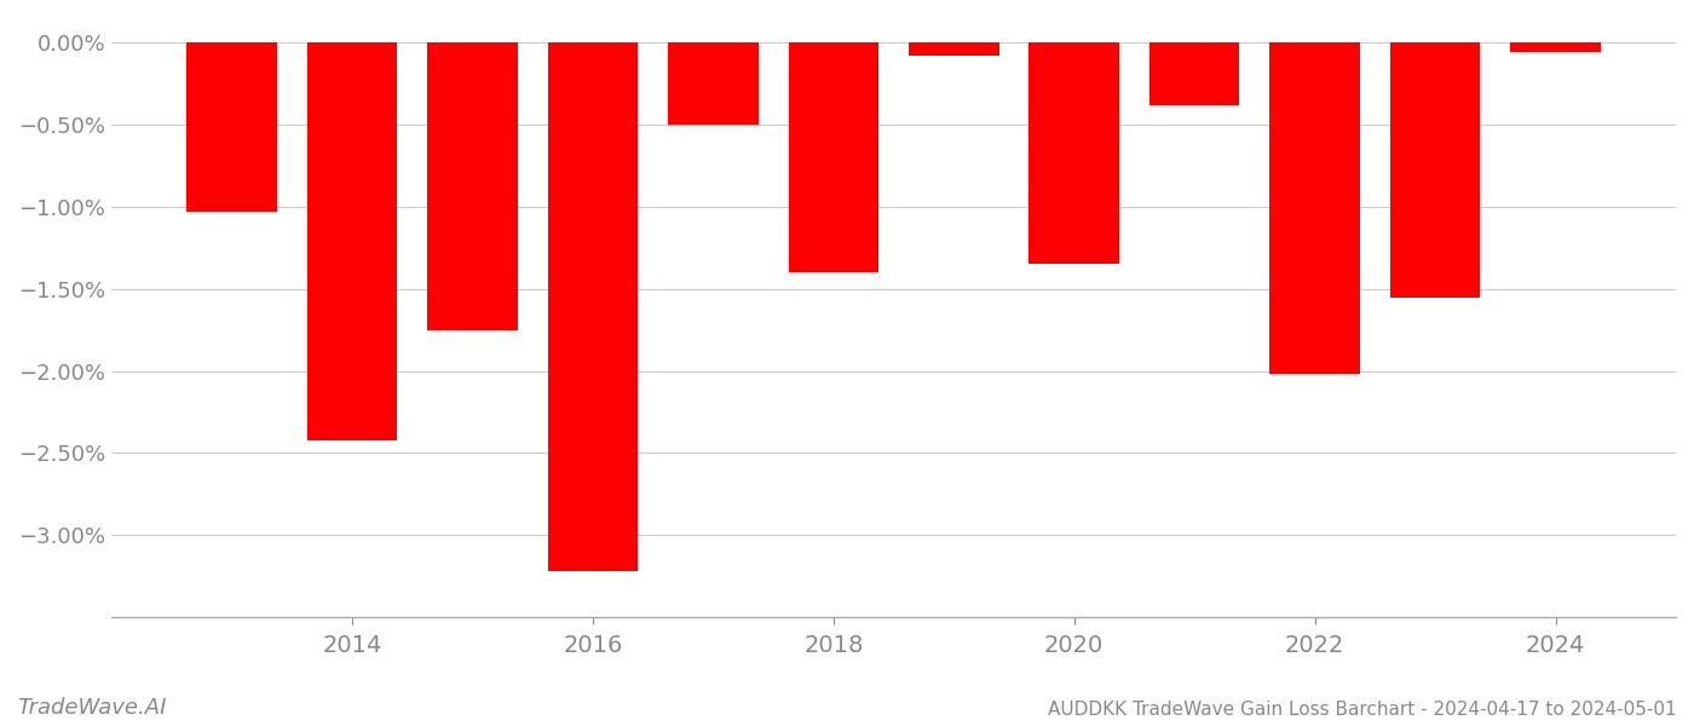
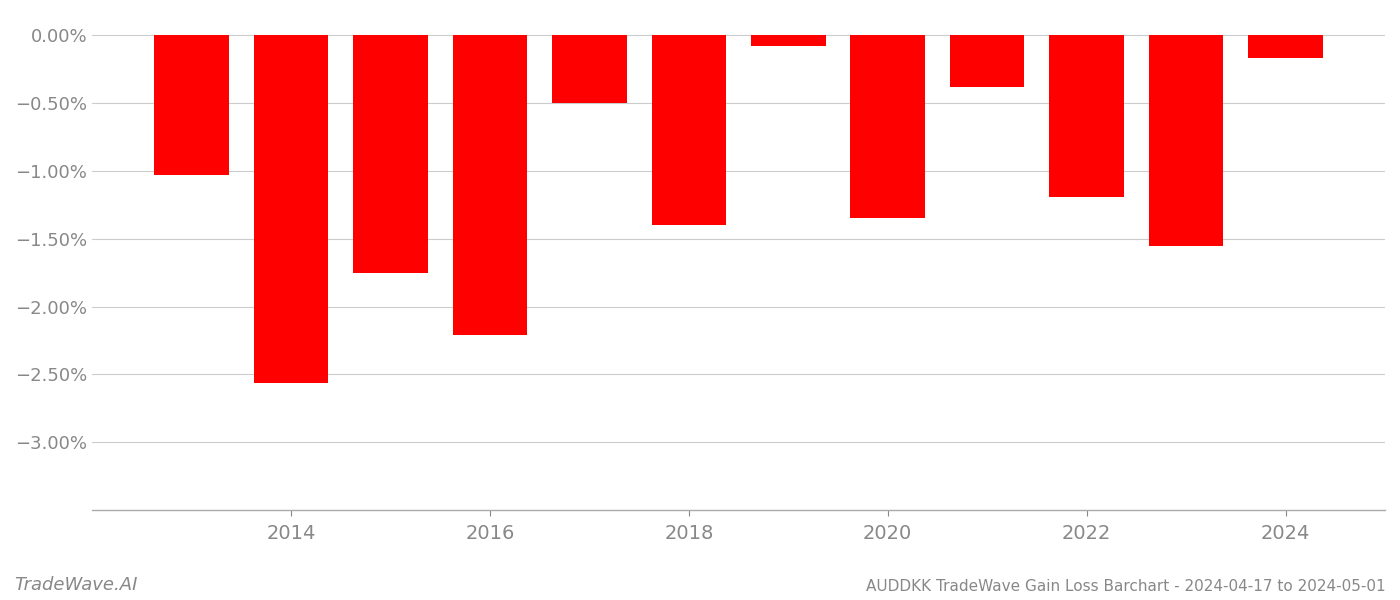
2014: -2.42% -> -2.56%
2016: -3.22% -> -2.21%
2022: -2.02% -> -1.19%
2024: -0.06% -> -0.17%
